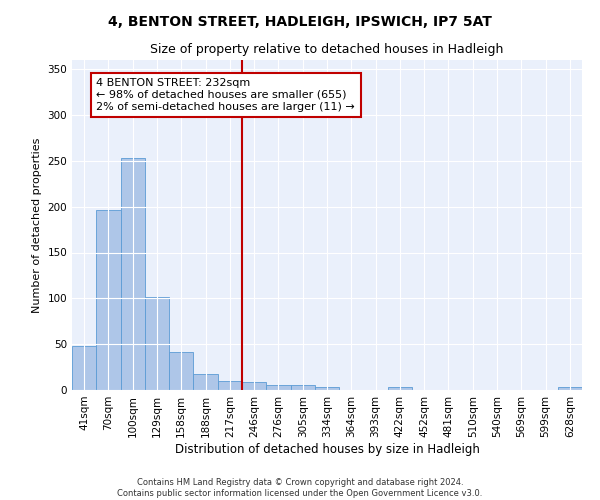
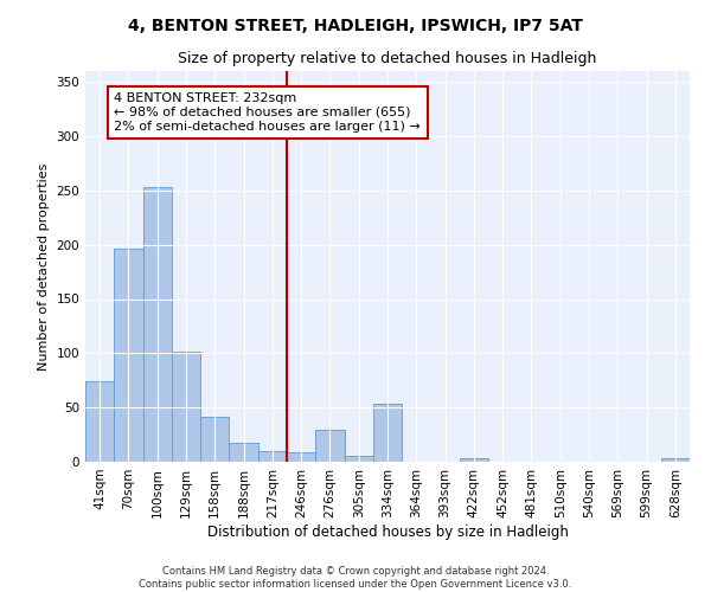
41sqm: 48 -> 74
276sqm: 5 -> 30
334sqm: 3 -> 54
